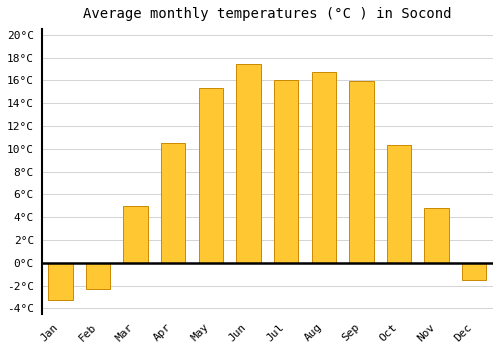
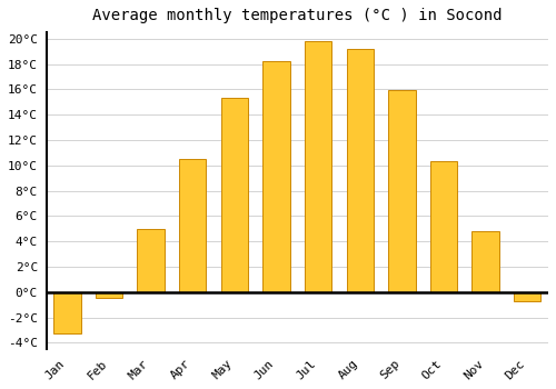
Feb: -2.3°C -> -0.5°C
Jun: 17.4°C -> 18.2°C
Jul: 16.0°C -> 19.8°C
Aug: 16.7°C -> 19.2°C
Dec: -1.5°C -> -0.7°C
